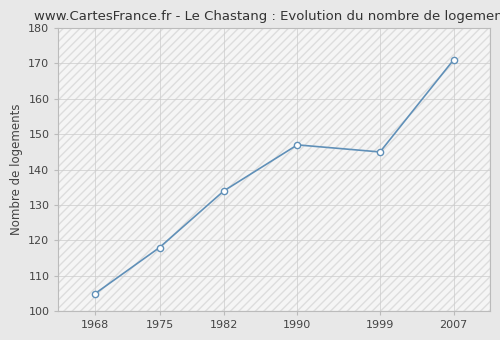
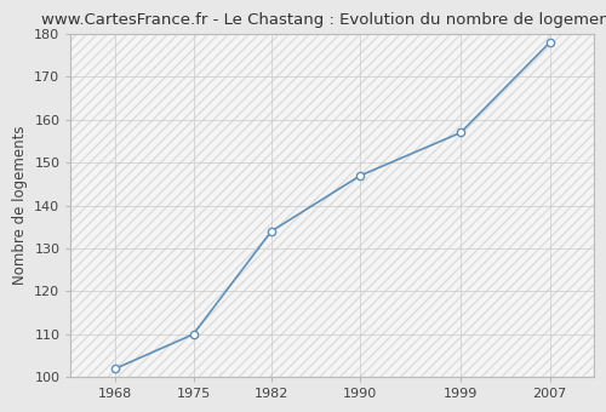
1968: 105 -> 102
1975: 118 -> 110
1999: 145 -> 157
2007: 171 -> 178
